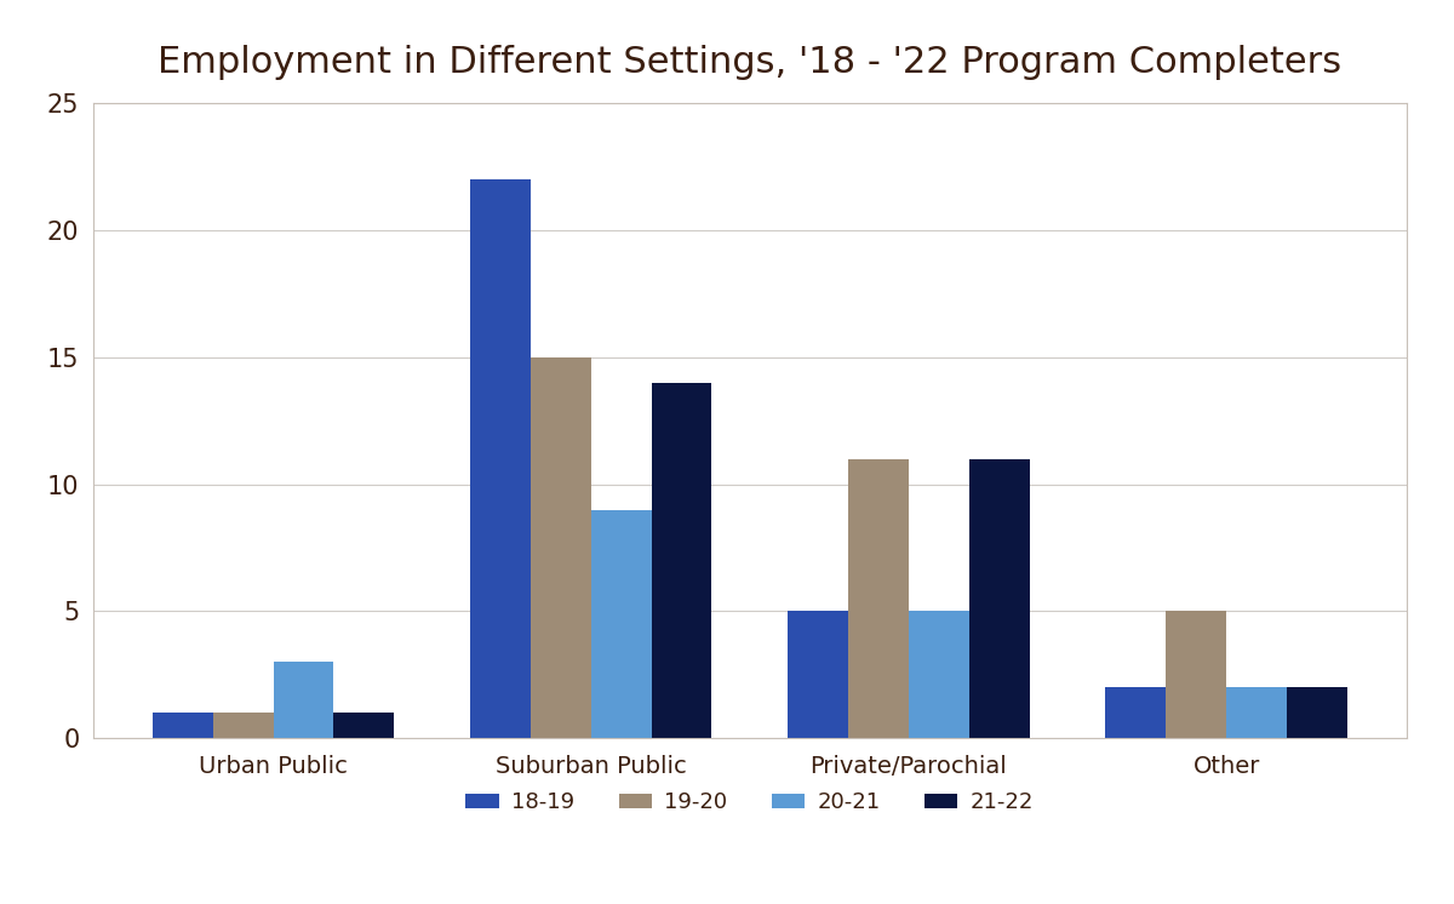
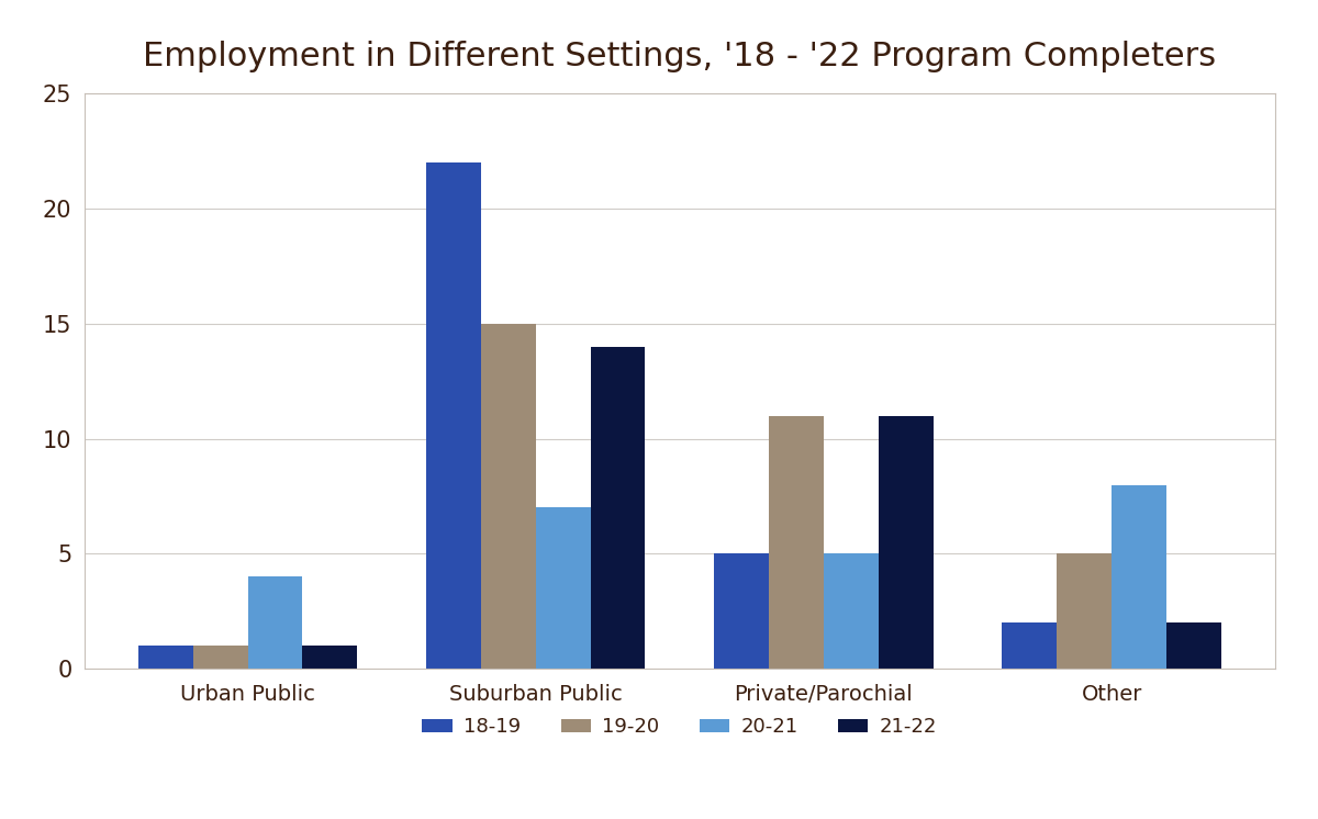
20-21/Urban Public: 3 -> 4
20-21/Suburban Public: 9 -> 7
20-21/Other: 2 -> 8
